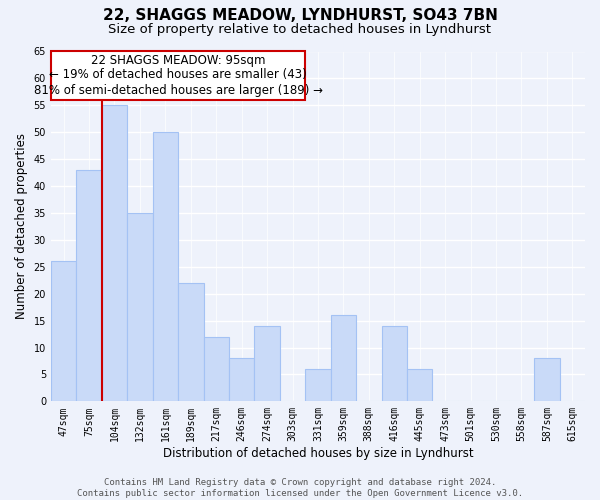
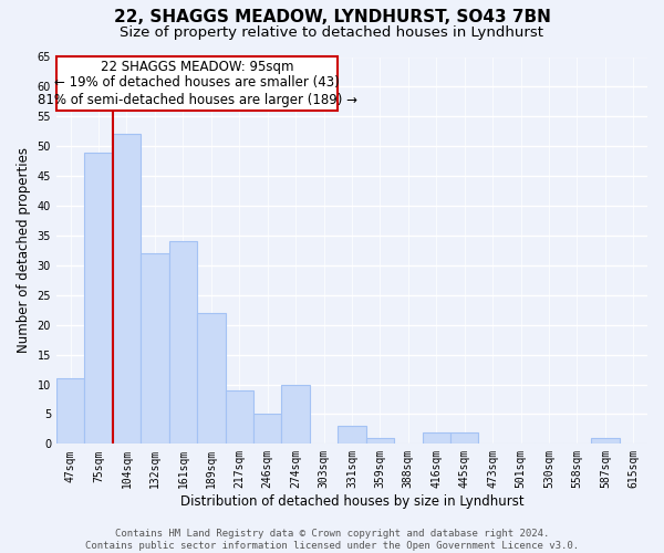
47sqm: 26 -> 11
75sqm: 43 -> 49
104sqm: 55 -> 52
132sqm: 35 -> 32
161sqm: 50 -> 34
217sqm: 12 -> 9
246sqm: 8 -> 5
274sqm: 14 -> 10
331sqm: 6 -> 3
359sqm: 16 -> 1
416sqm: 14 -> 2
445sqm: 6 -> 2
587sqm: 8 -> 1
